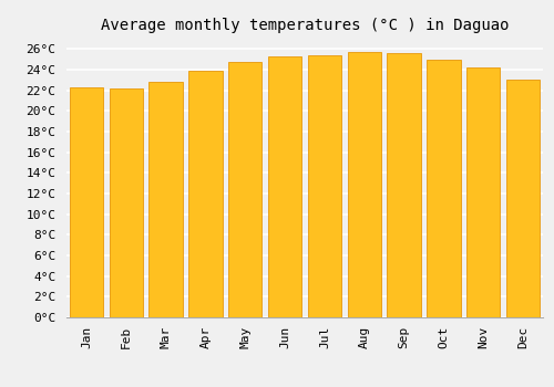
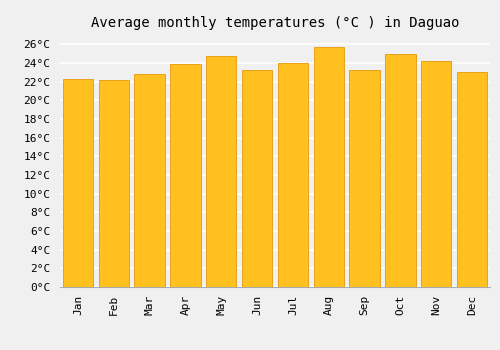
Jun: 25.3°C -> 23.2°C
Jul: 25.4°C -> 24.0°C
Sep: 25.6°C -> 23.2°C
